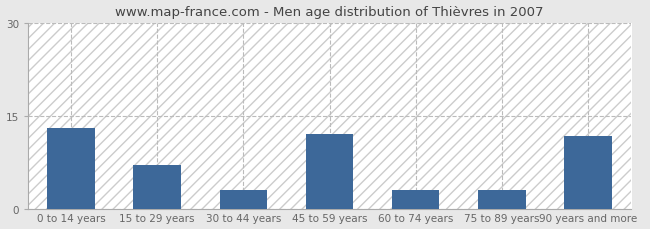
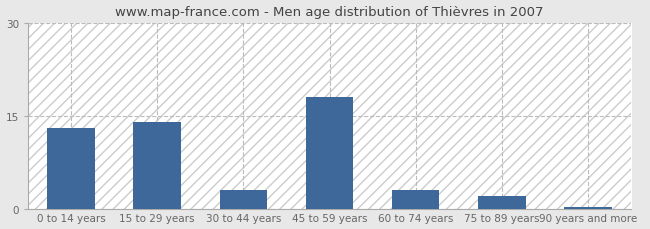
15 to 29 years: 7.0 -> 14.0
45 to 59 years: 12.0 -> 18.0
75 to 89 years: 3.0 -> 2.0
90 years and more: 11.8 -> 0.2
